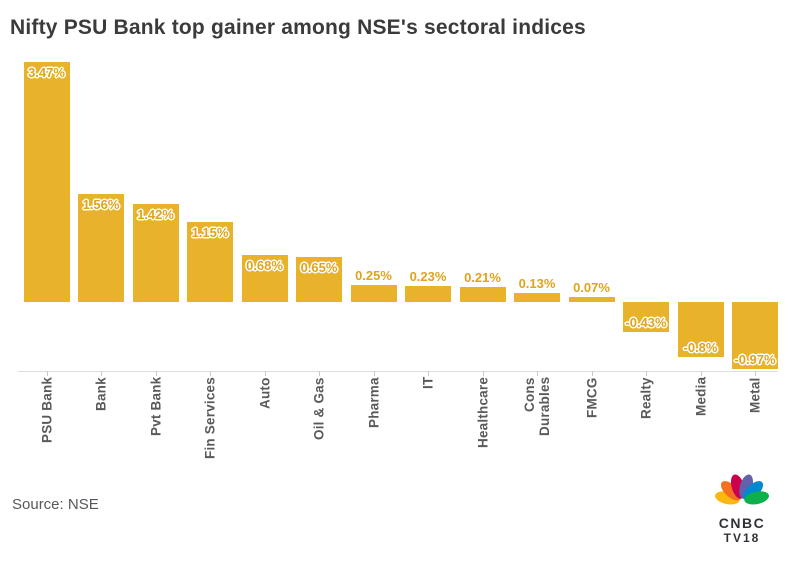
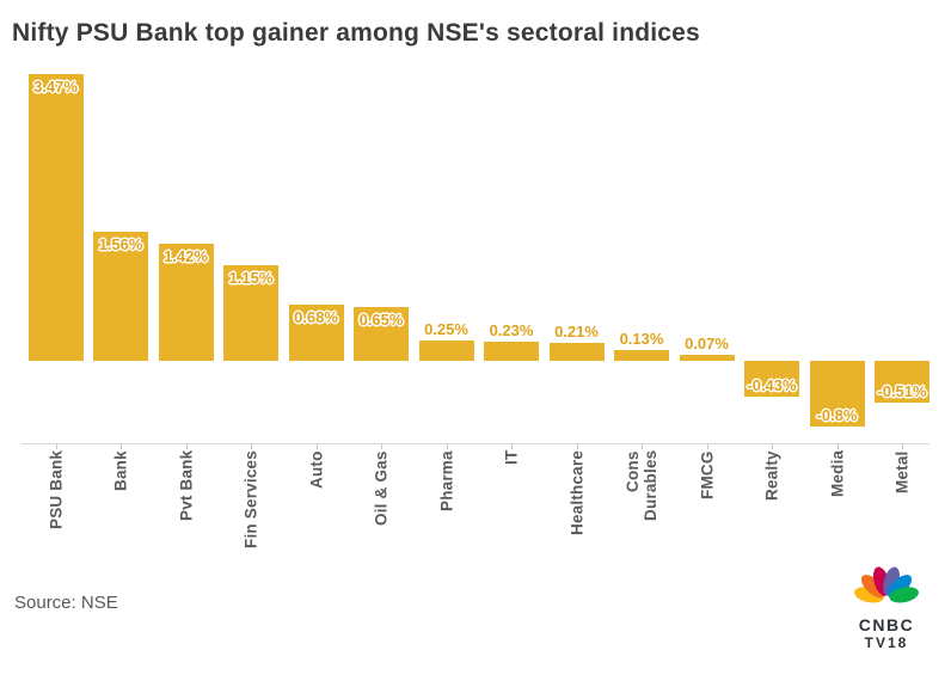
Metal: -0.97% -> -0.51%
